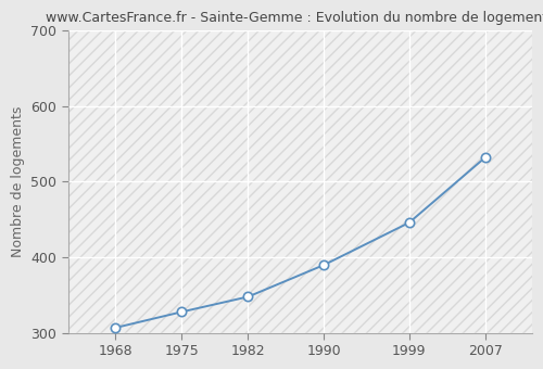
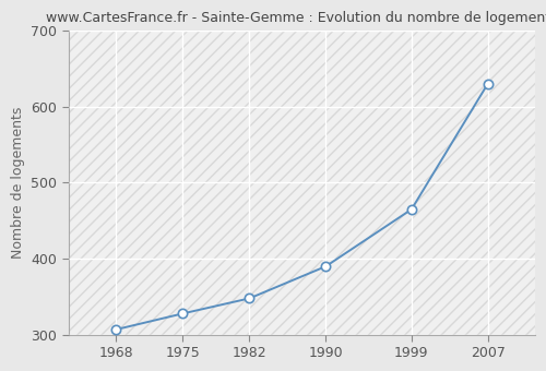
1999: 446 -> 465
2007: 532 -> 630
